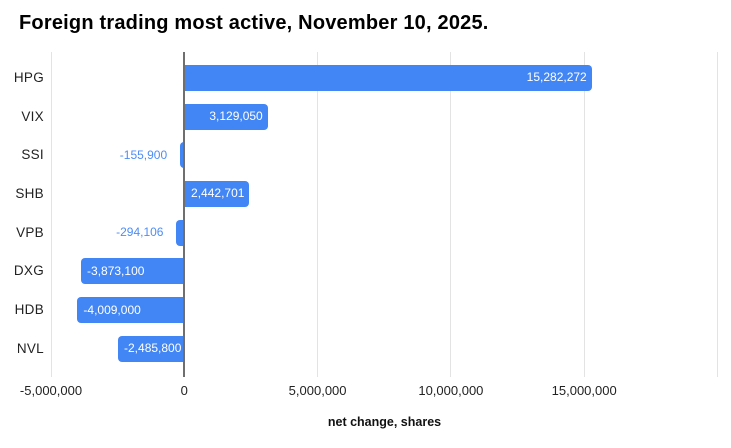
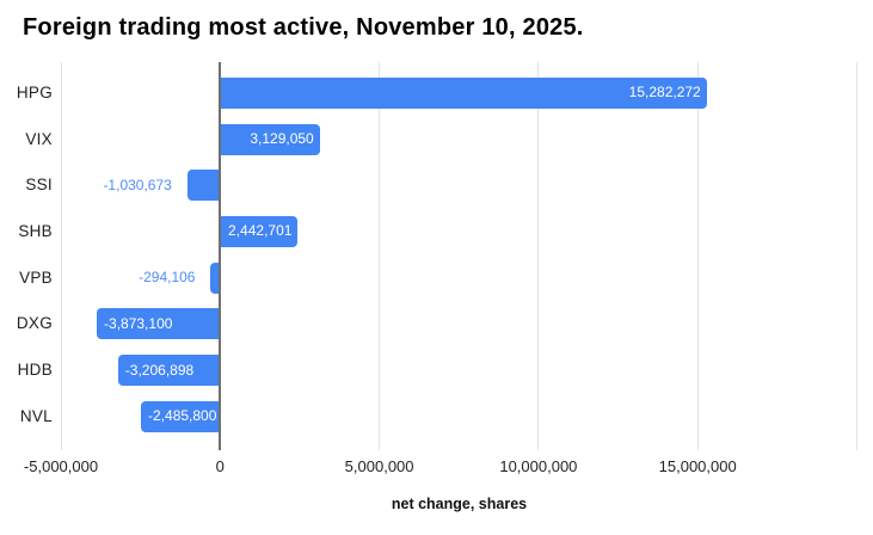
SSI: -155,900 -> -1,030,673
HDB: -4,009,000 -> -3,206,898
